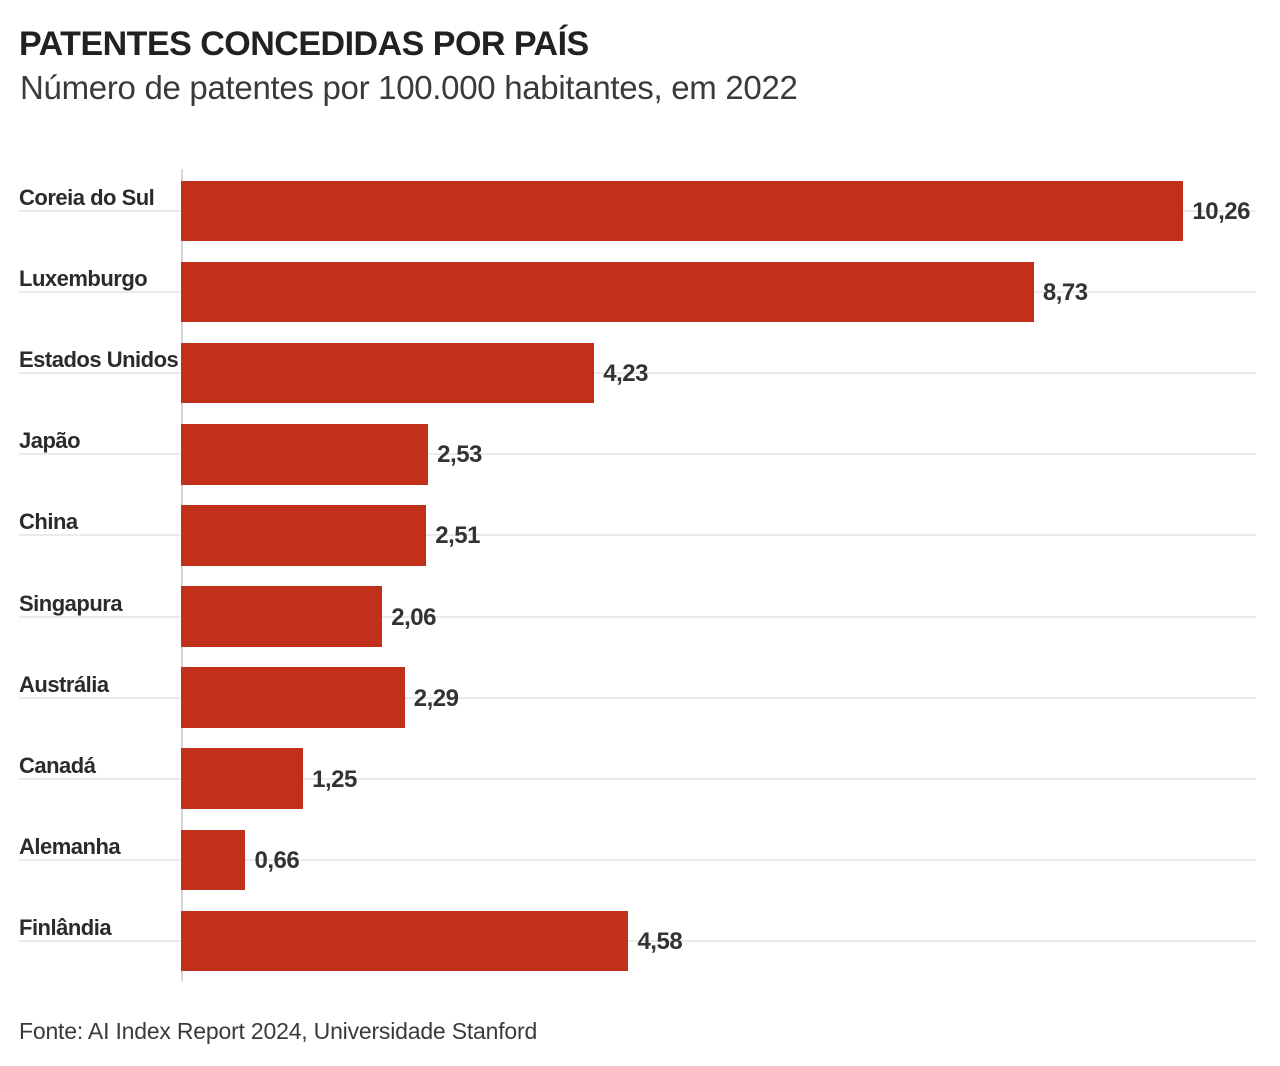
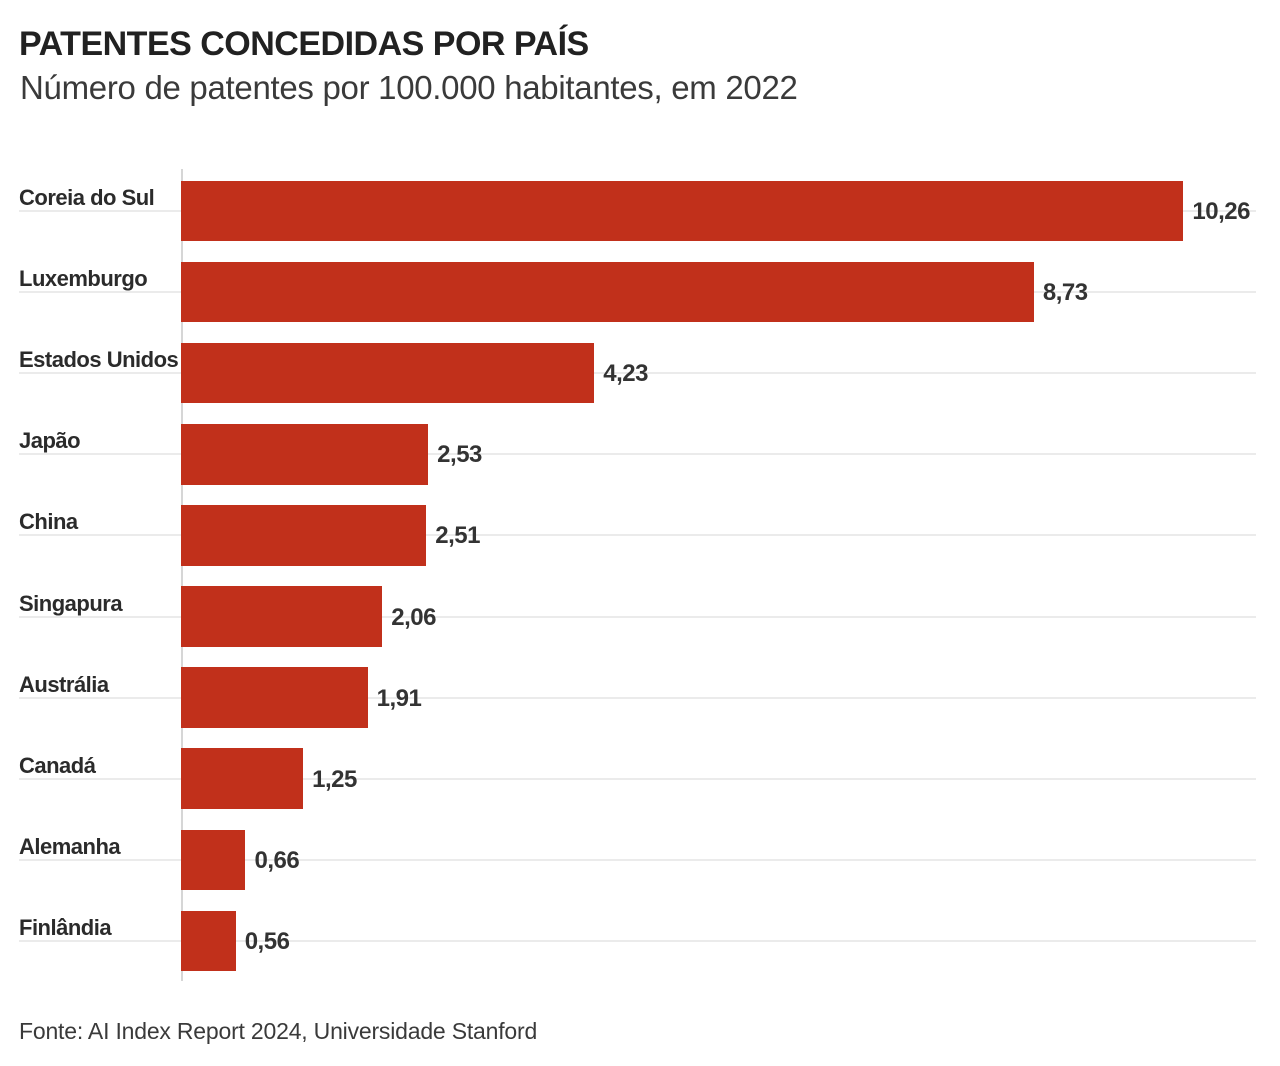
Austrália: 2,29 -> 1,91
Finlândia: 4,58 -> 0,56
